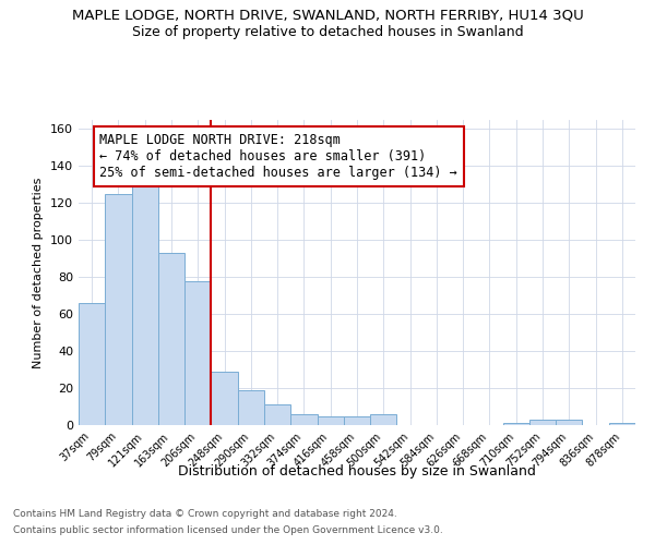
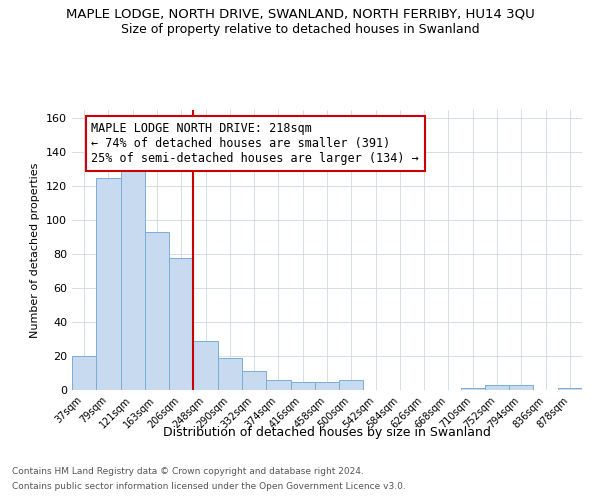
37sqm: 66 -> 20
